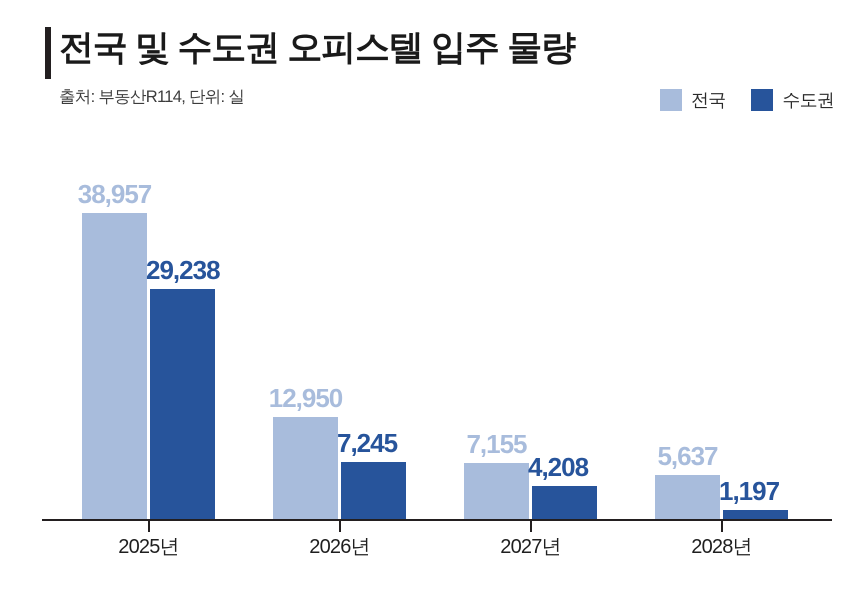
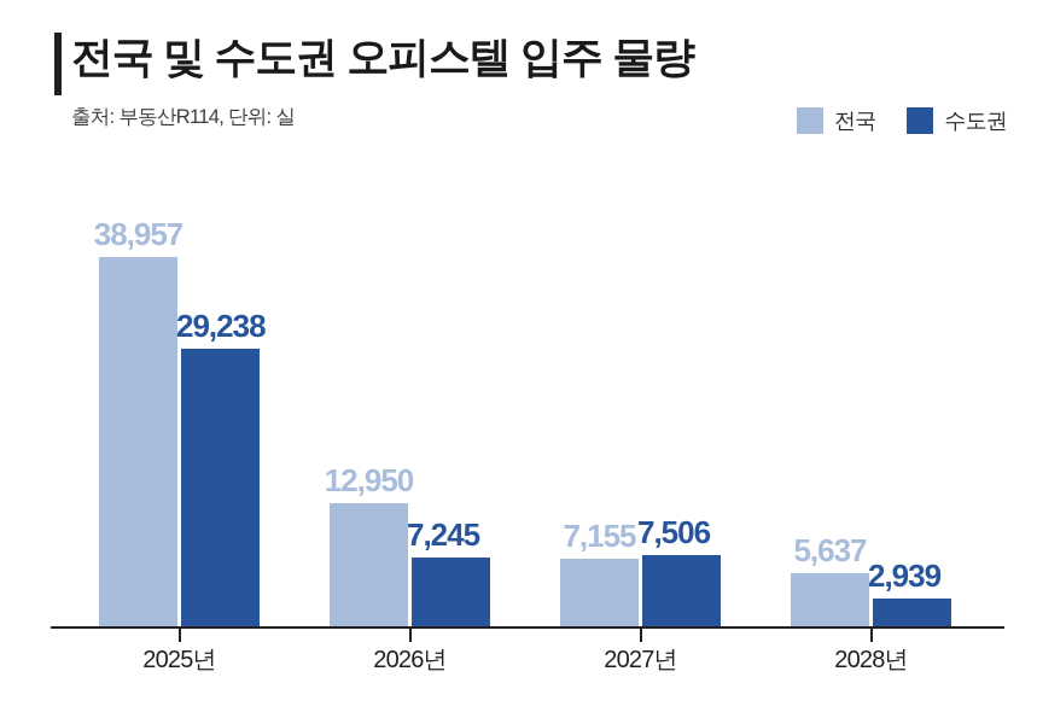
수도권/2027년: 4,208 -> 7,506
수도권/2028년: 1,197 -> 2,939
